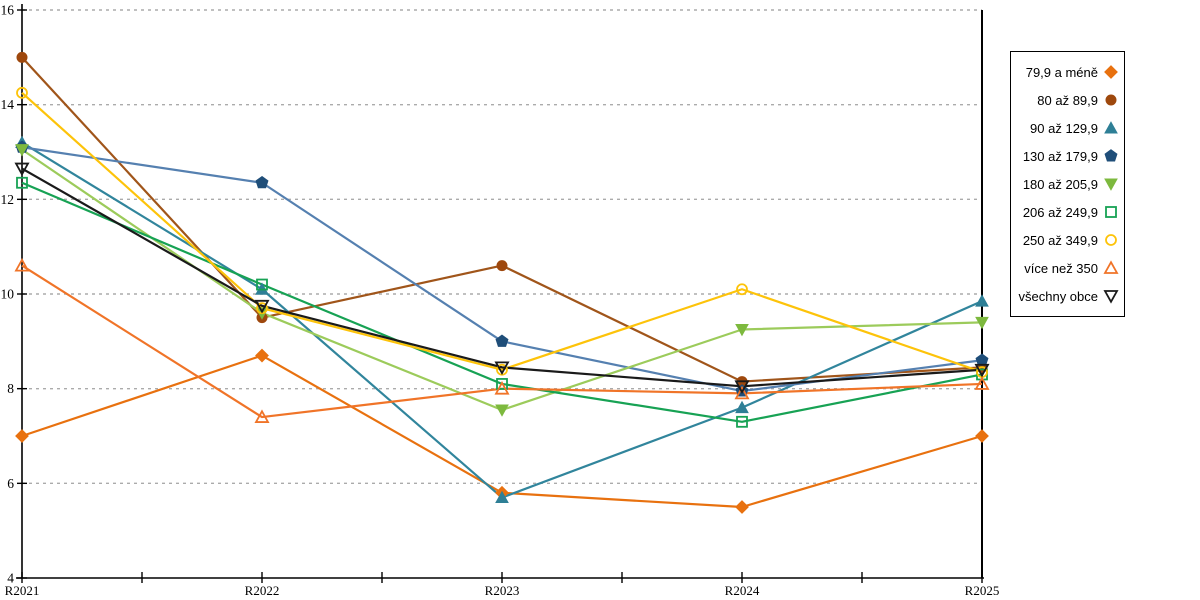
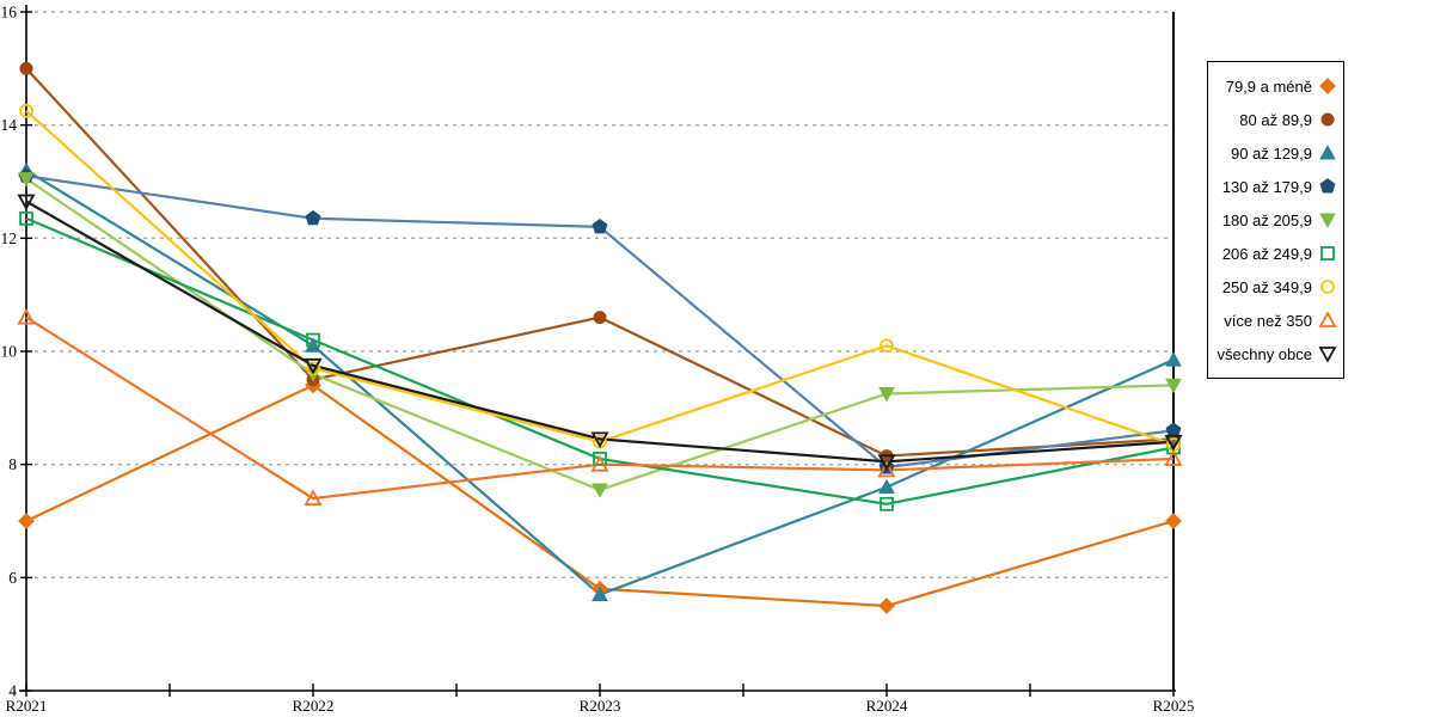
79,9 a méně/R2022: 8.7 -> 9.4
130 až 179,9/R2023: 9.0 -> 12.2
